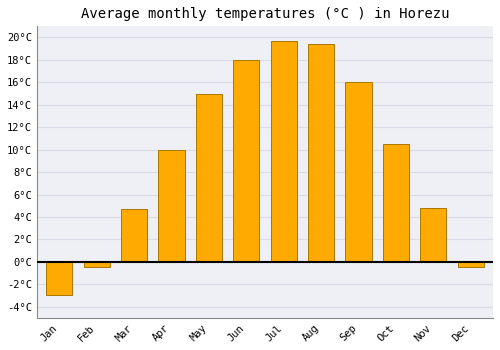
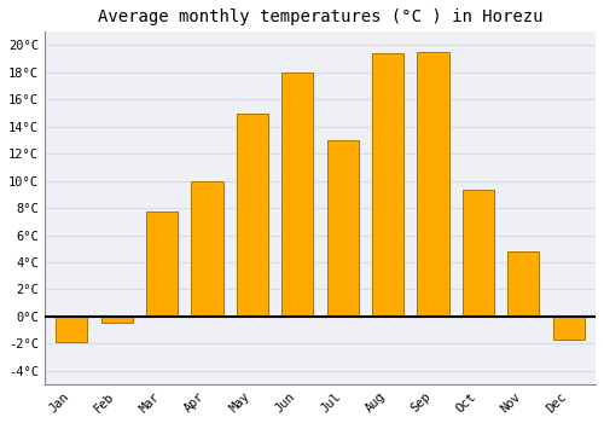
Jan: -3.0°C -> -1.9°C
Mar: 4.7°C -> 7.7°C
Jul: 19.7°C -> 13.0°C
Sep: 16.0°C -> 19.5°C
Oct: 10.5°C -> 9.3°C
Dec: -0.5°C -> -1.7°C
